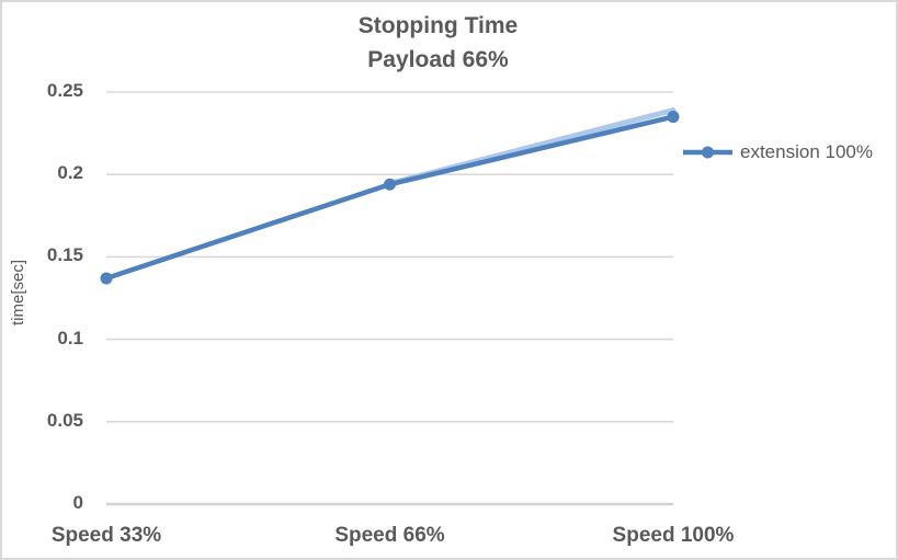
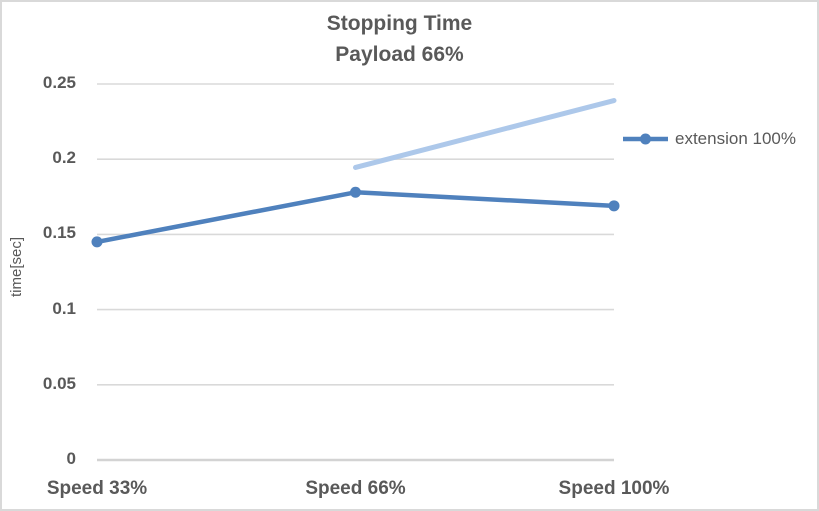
Speed 33%: 0.137 -> 0.145
Speed 66%: 0.194 -> 0.178
Speed 100%: 0.235 -> 0.169
